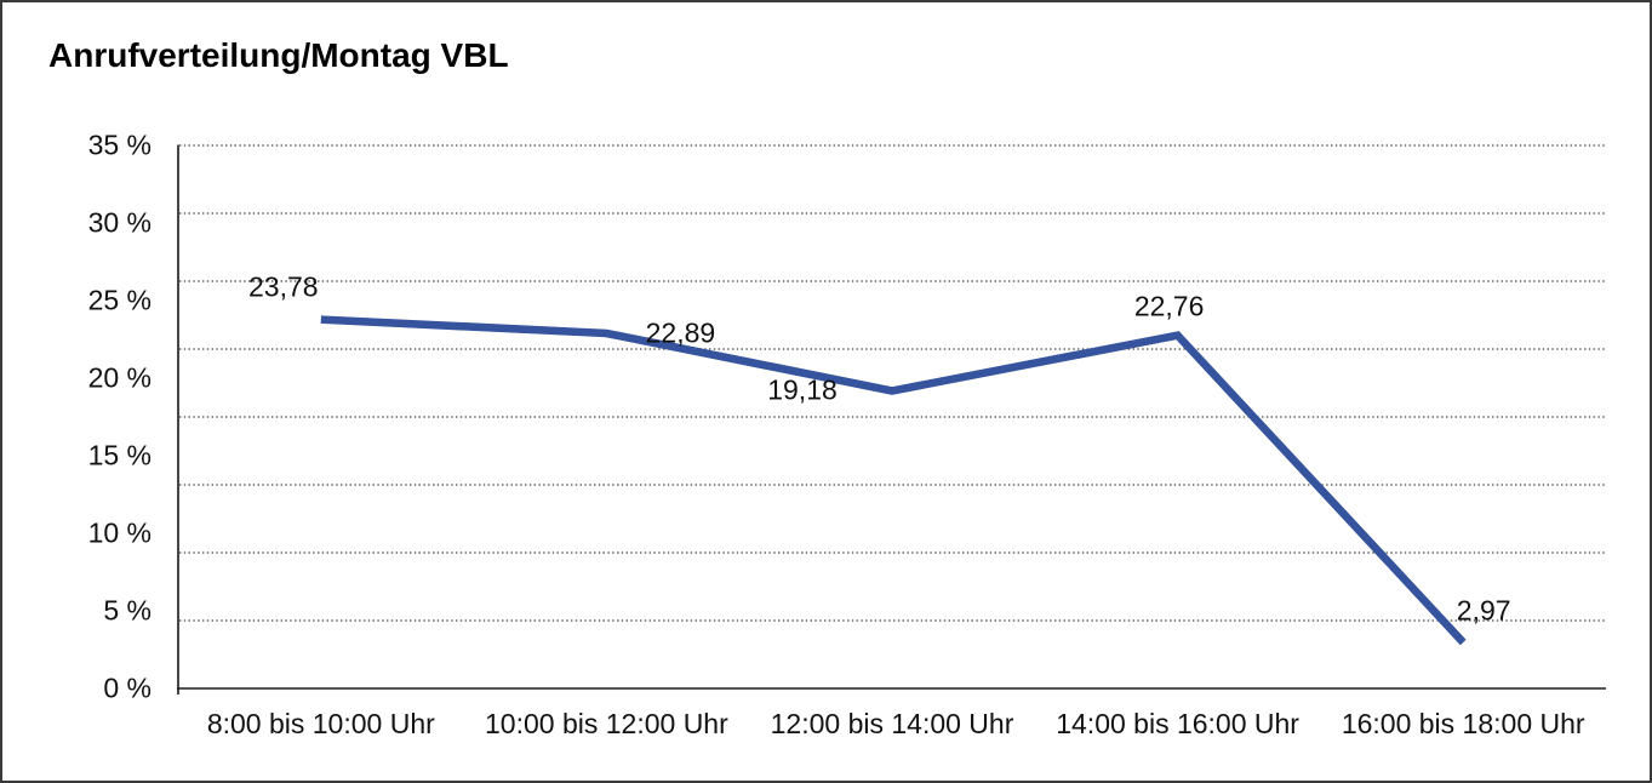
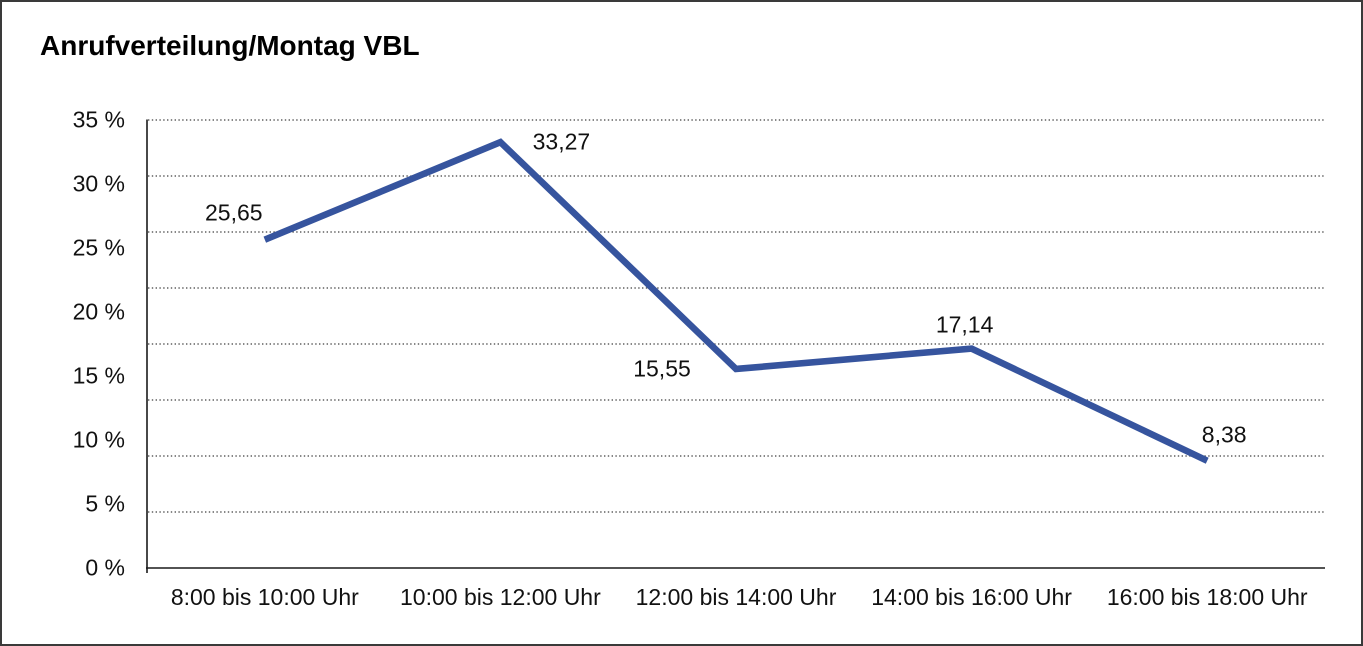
8:00 bis 10:00 Uhr: 23,78 -> 25,65
10:00 bis 12:00 Uhr: 22,89 -> 33,27
12:00 bis 14:00 Uhr: 19,18 -> 15,55
14:00 bis 16:00 Uhr: 22,76 -> 17,14
16:00 bis 18:00 Uhr: 2,97 -> 8,38
